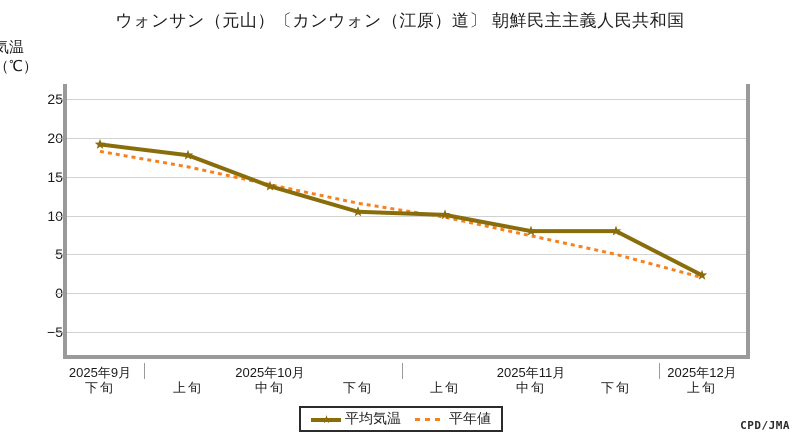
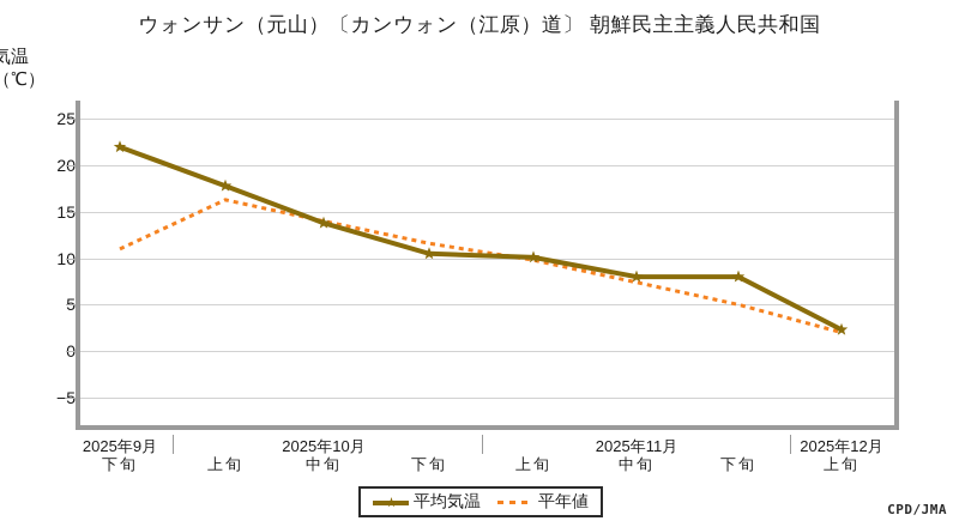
平均気温/2025年9月 下旬: 19 -> 22
平年値/2025年9月 下旬: 18 -> 11
